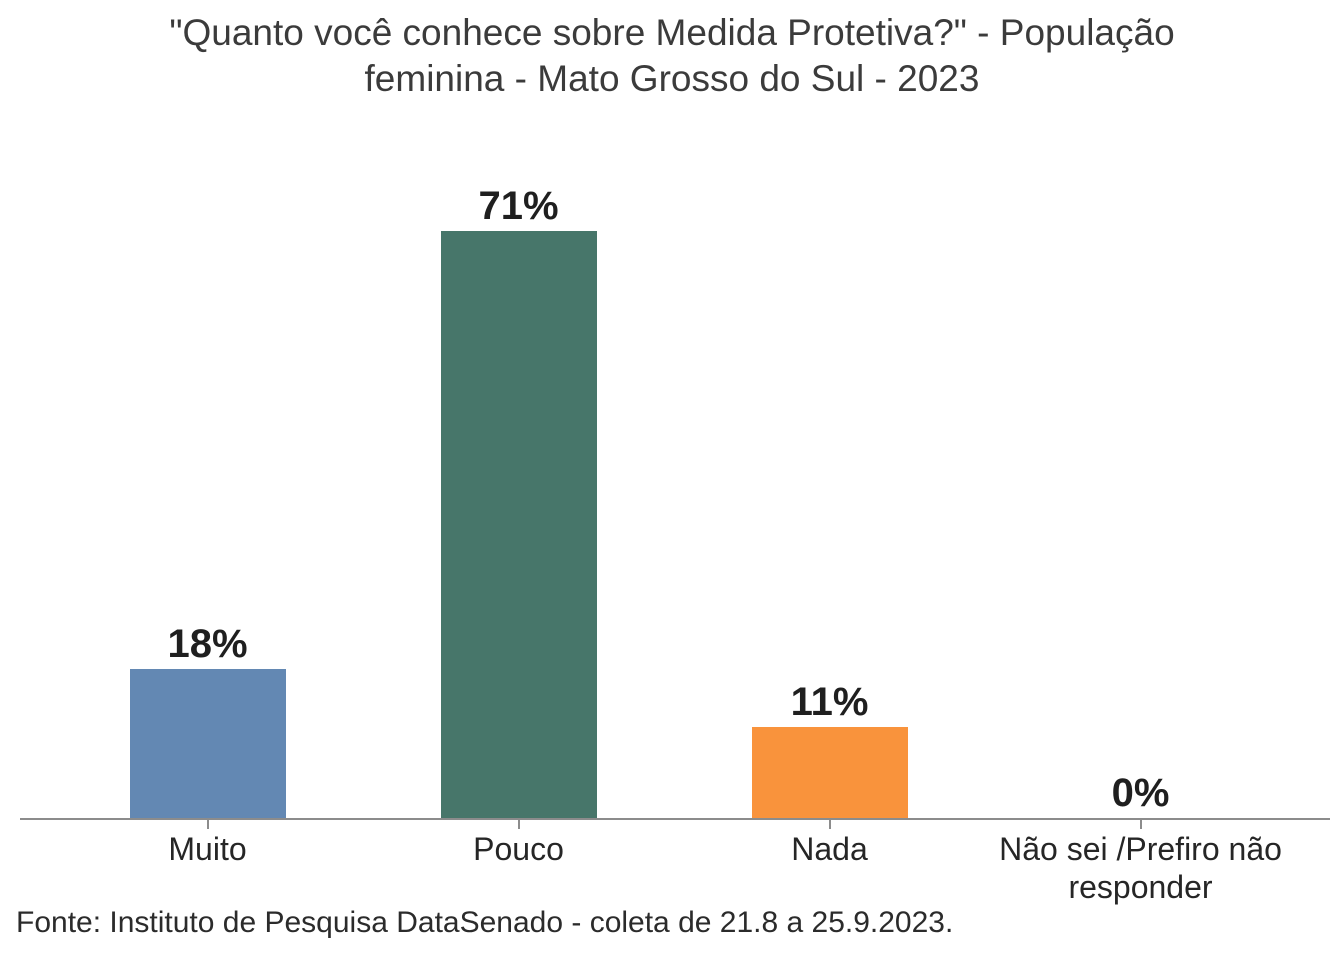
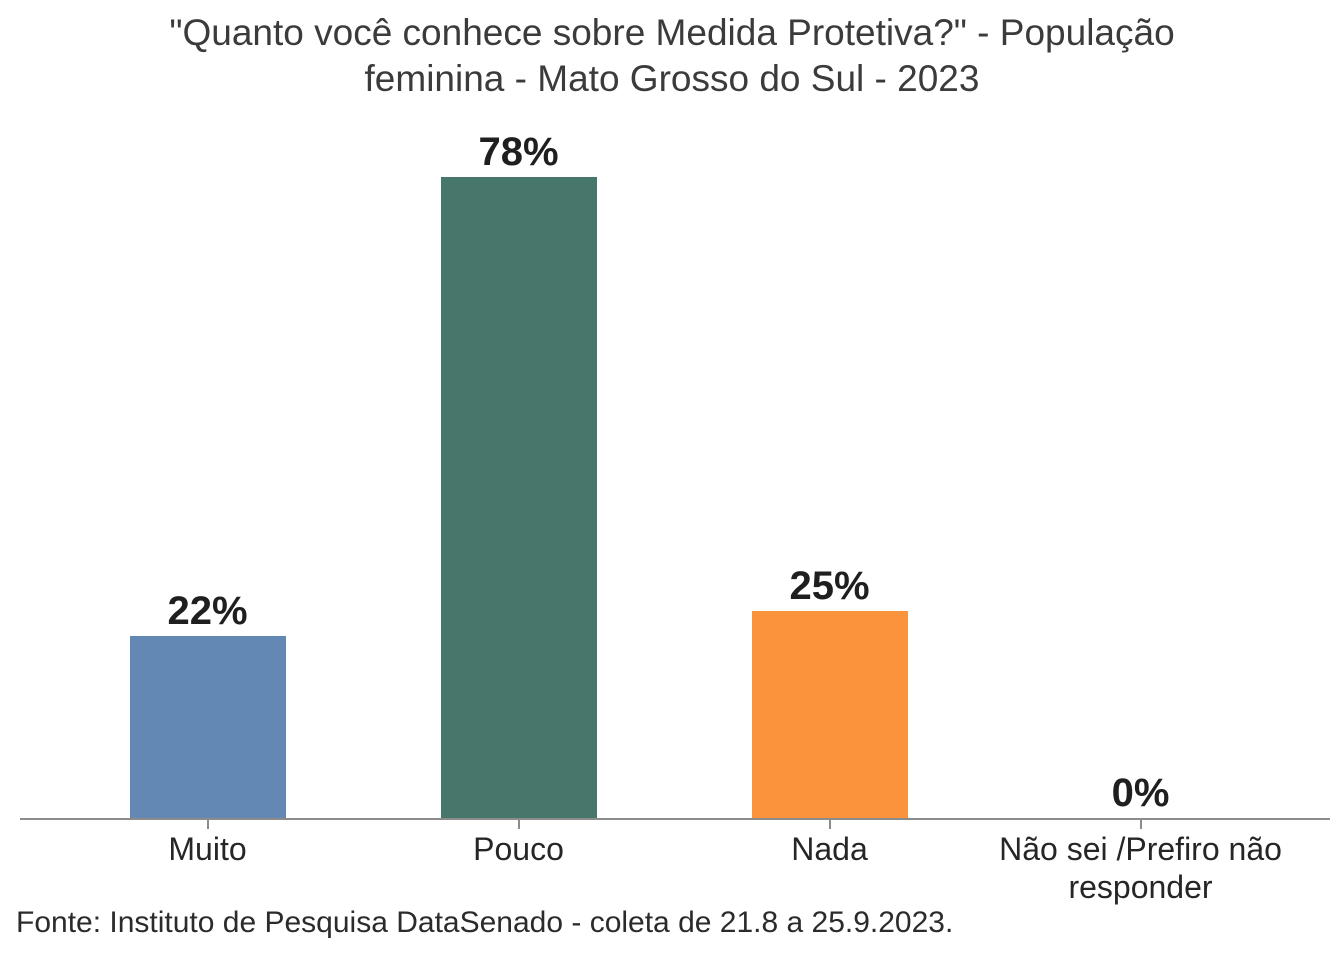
Muito: 18% -> 22%
Pouco: 71% -> 78%
Nada: 11% -> 25%
